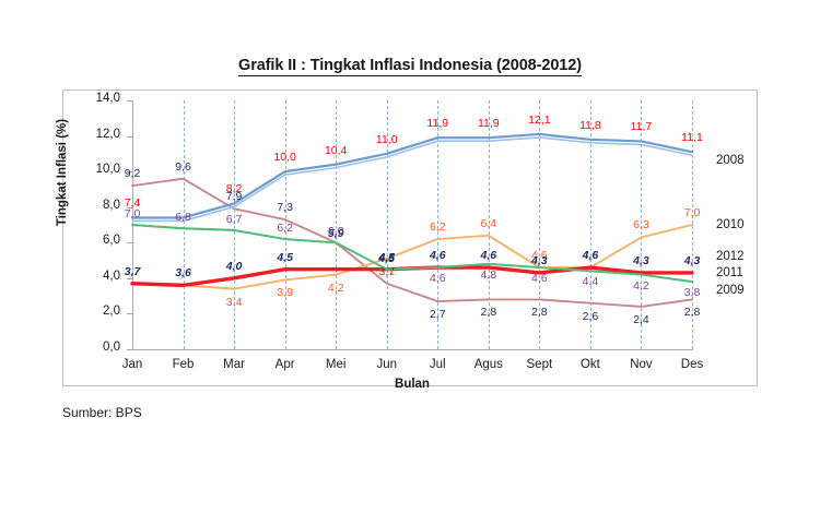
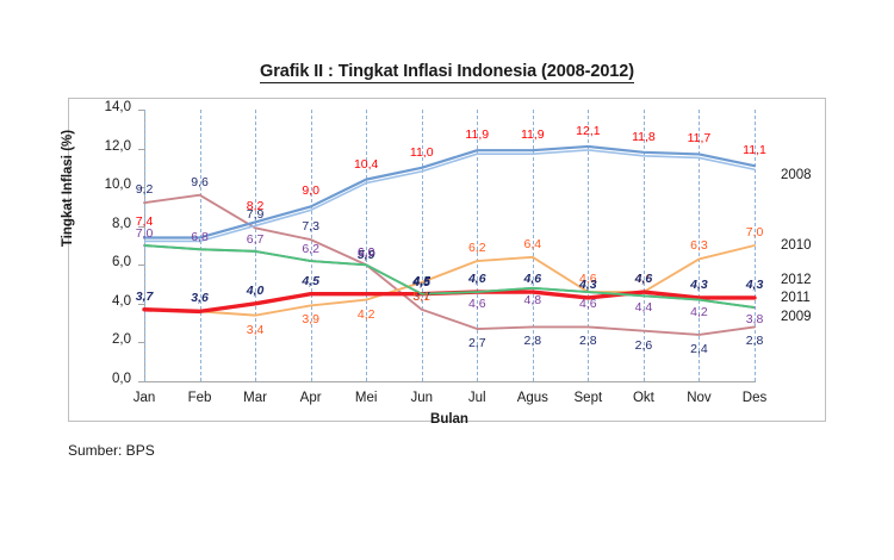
2008/Apr: 10,0 -> 9,0
